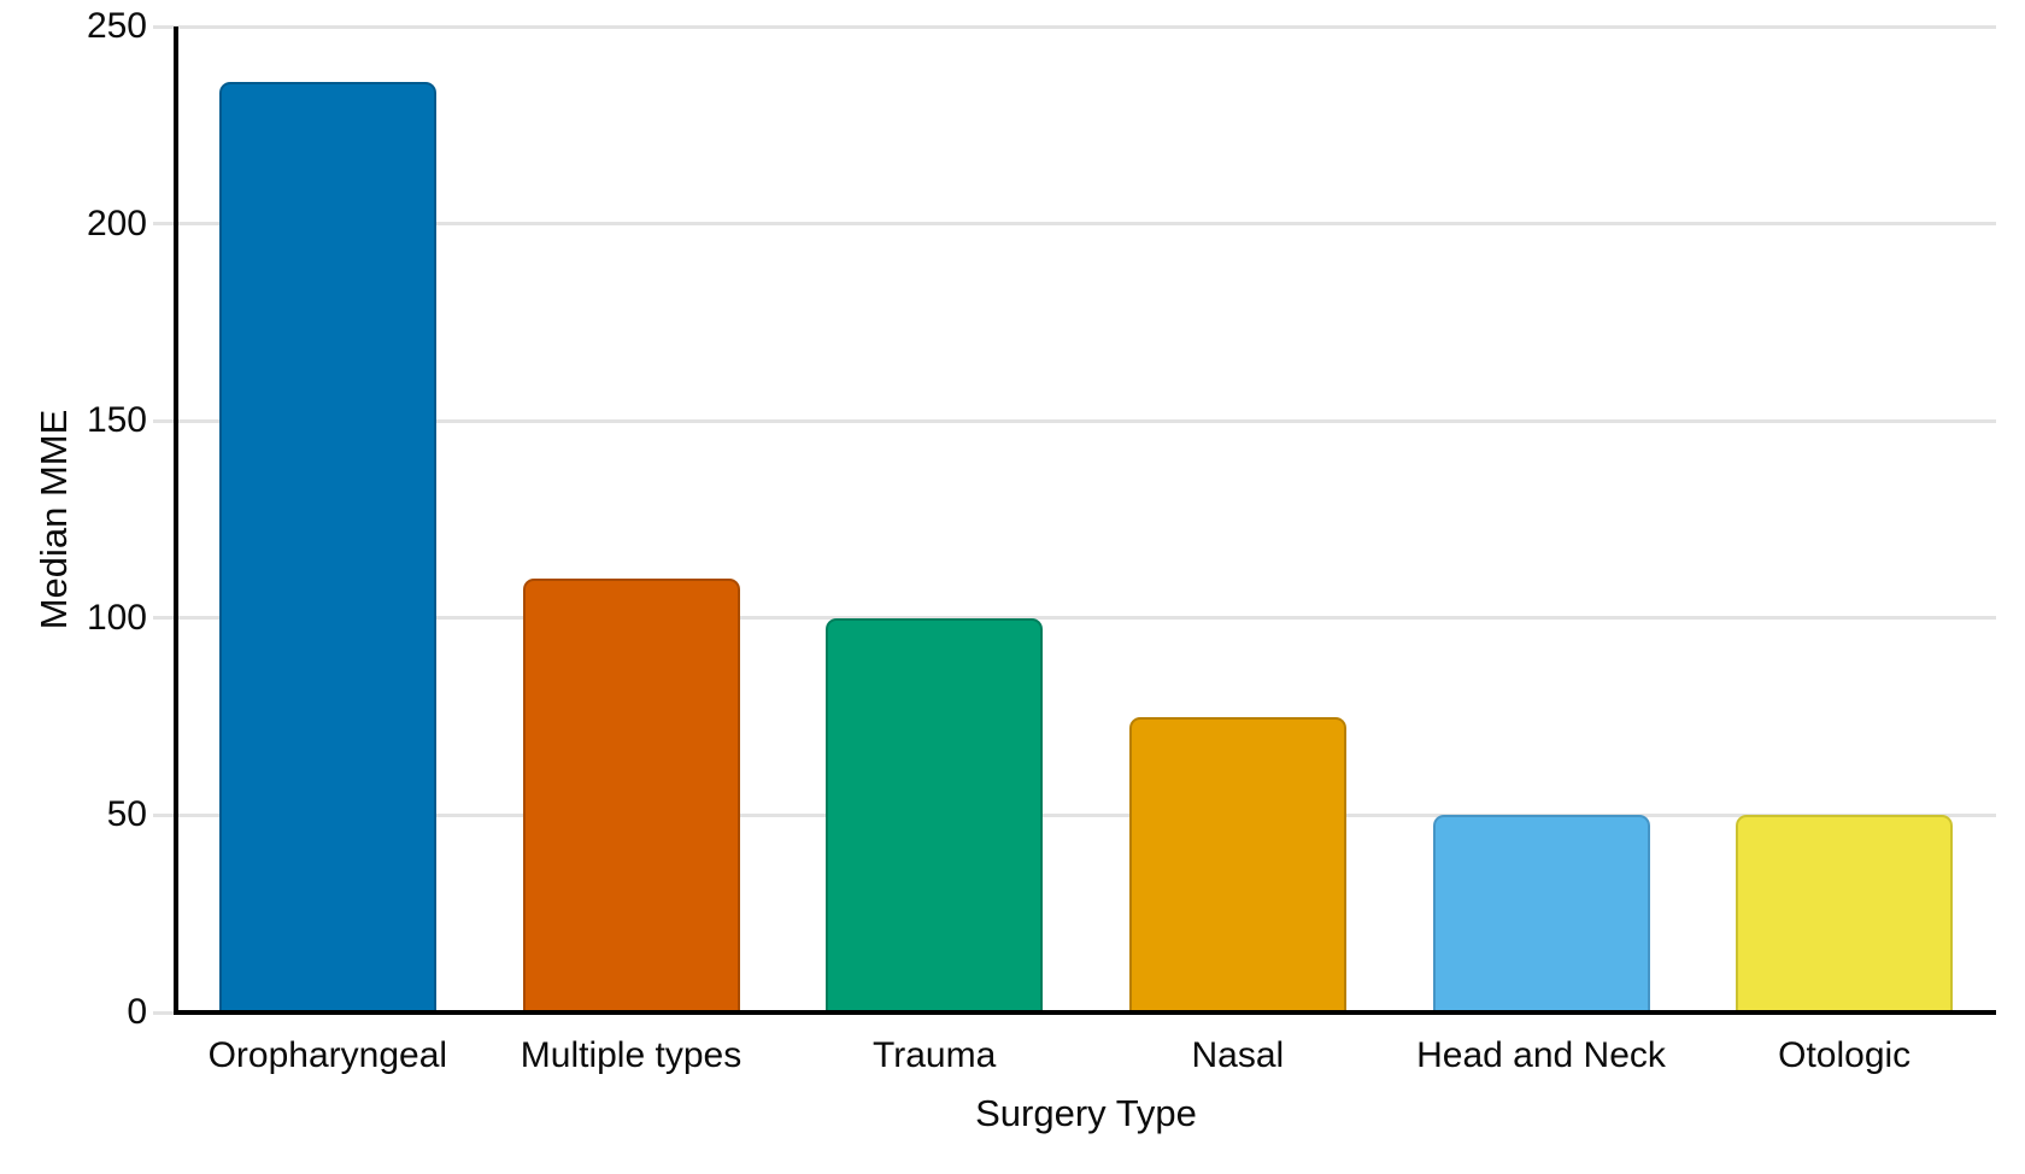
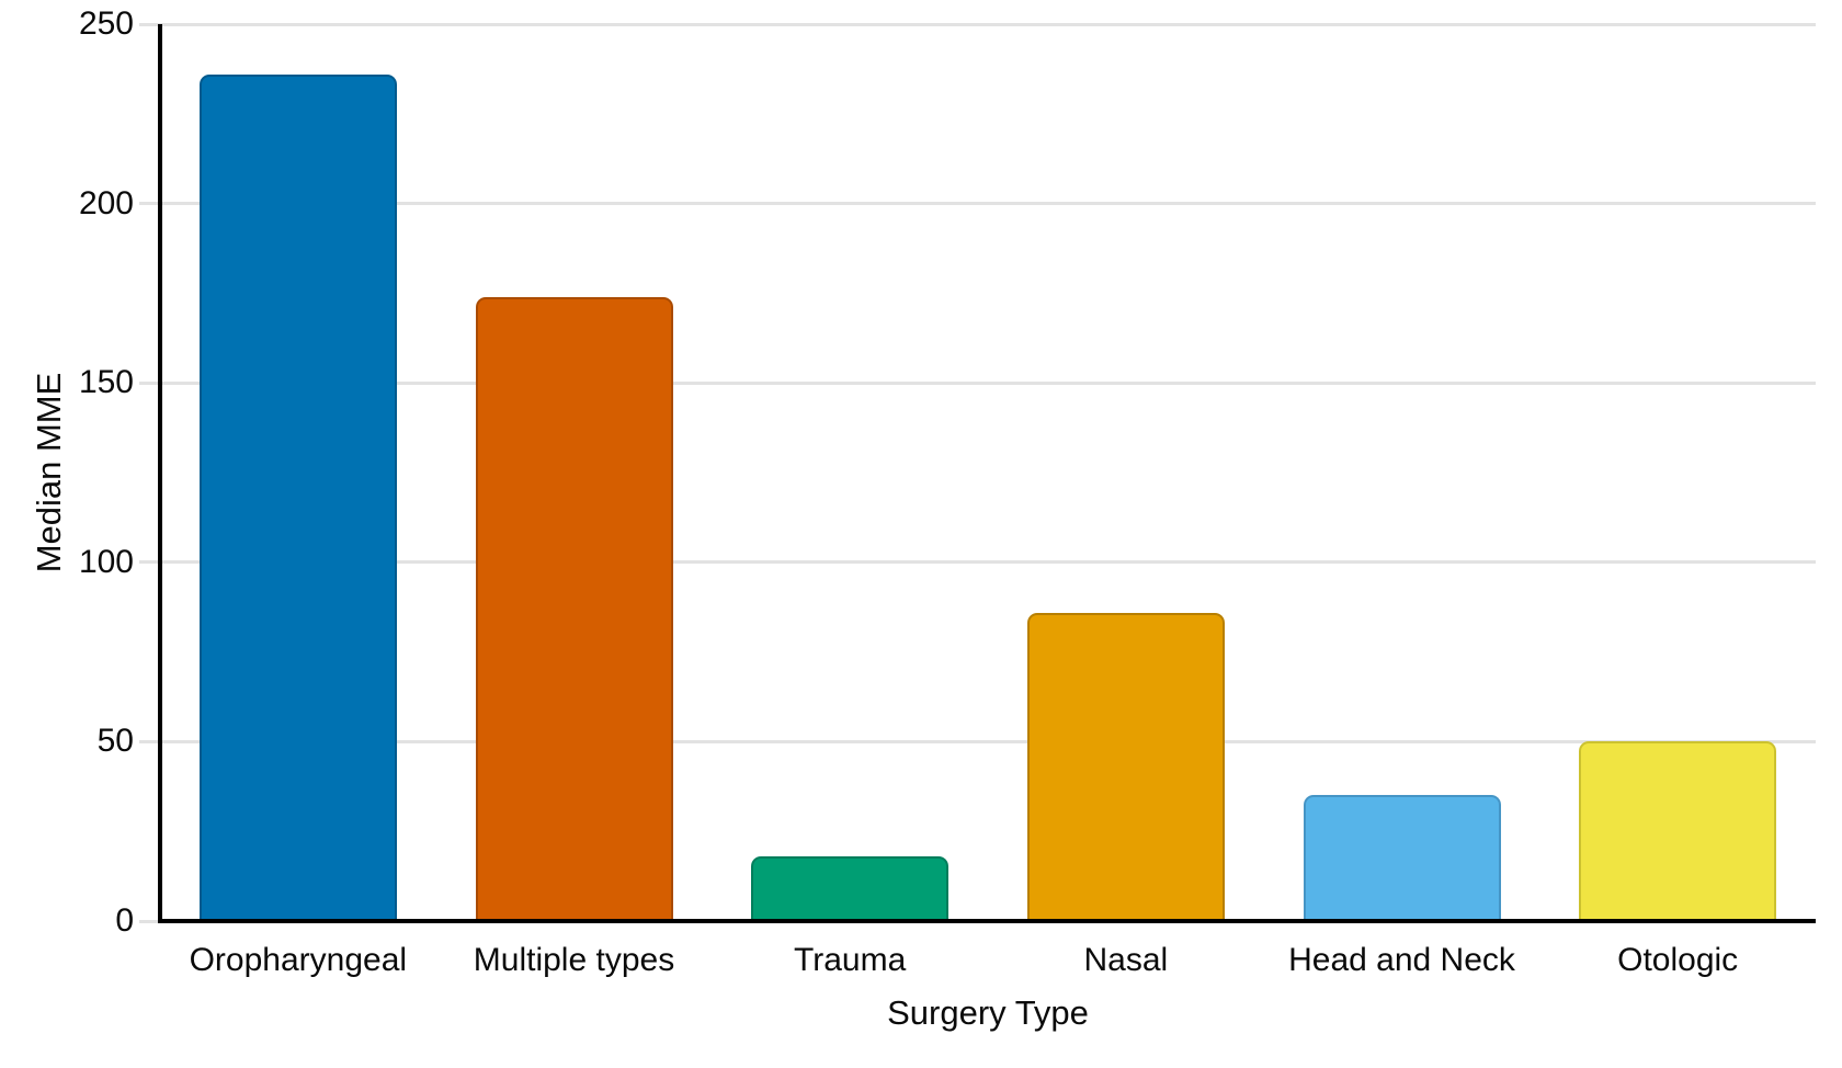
Multiple types: 110 -> 174
Trauma: 100 -> 18
Nasal: 75 -> 86
Head and Neck: 50 -> 35
